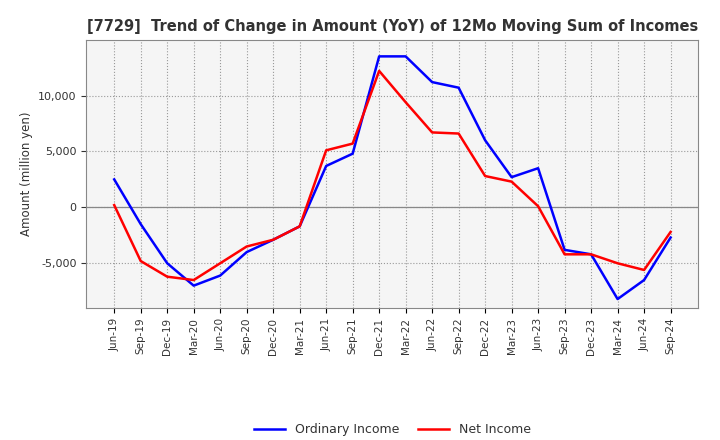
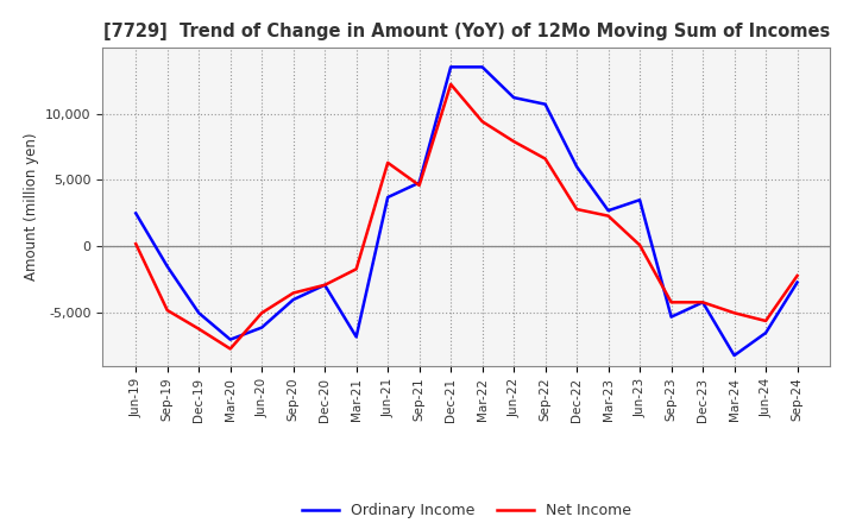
Net Income/Mar-20: -6,500 -> -7,700
Ordinary Income/Mar-21: -1,700 -> -6,800
Net Income/Jun-21: 5,100 -> 6,300
Net Income/Sep-21: 5,700 -> 4,600
Net Income/Jun-22: 6,700 -> 7,900
Ordinary Income/Sep-23: -3,800 -> -5,300
